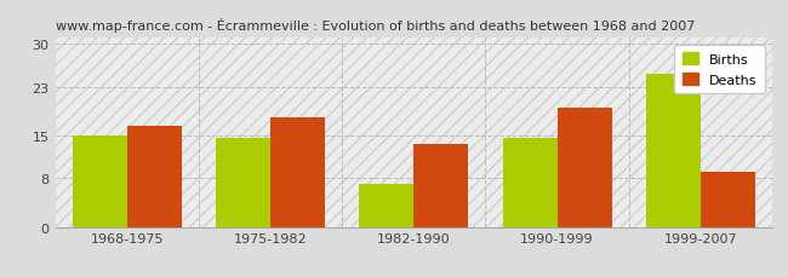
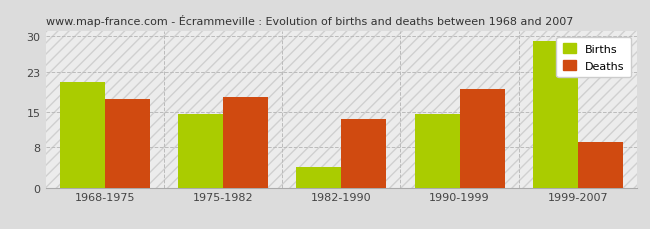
Births/1968-1975: 15.0 -> 21.0
Deaths/1968-1975: 16.5 -> 17.6
Births/1982-1990: 7.0 -> 4.0
Births/1999-2007: 25.0 -> 29.0
